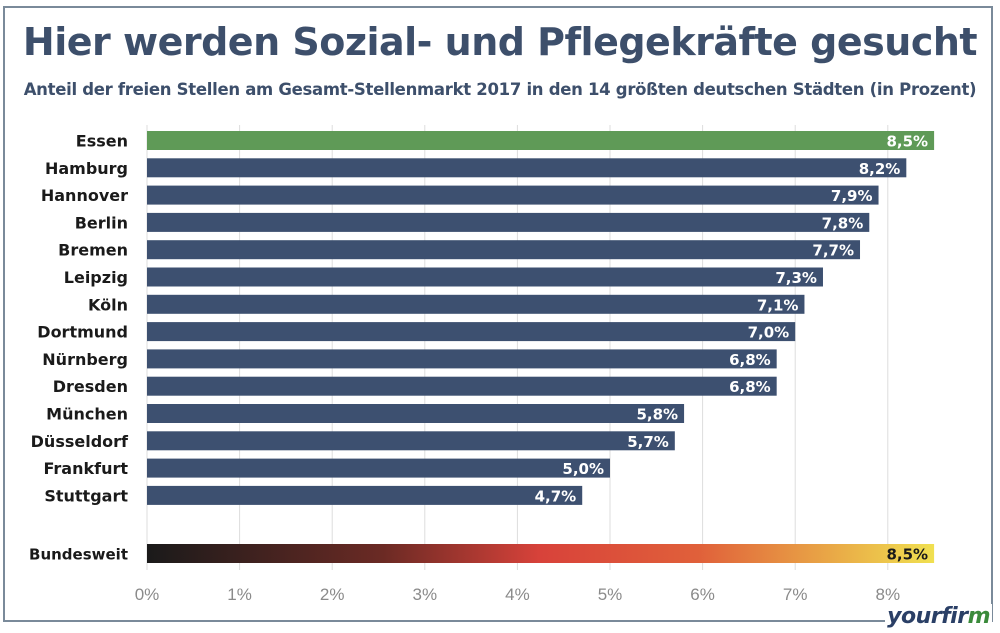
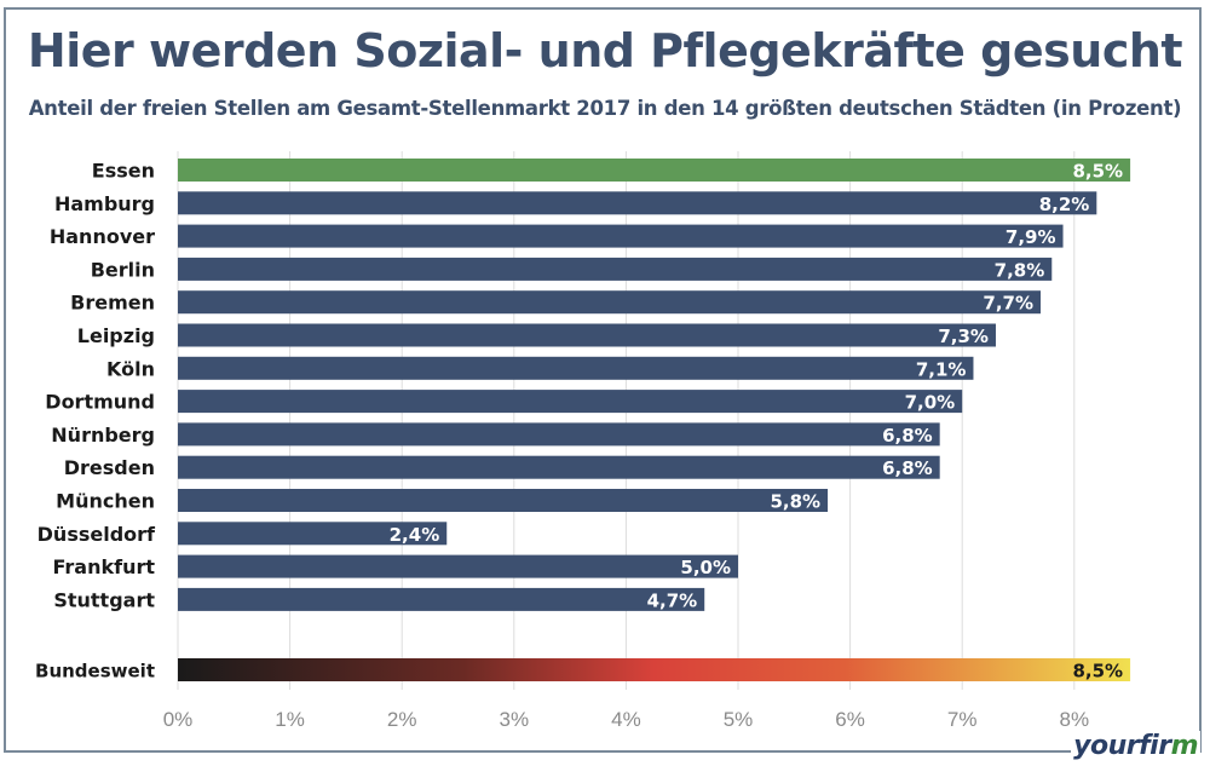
Düsseldorf: 5,7% -> 2,4%
